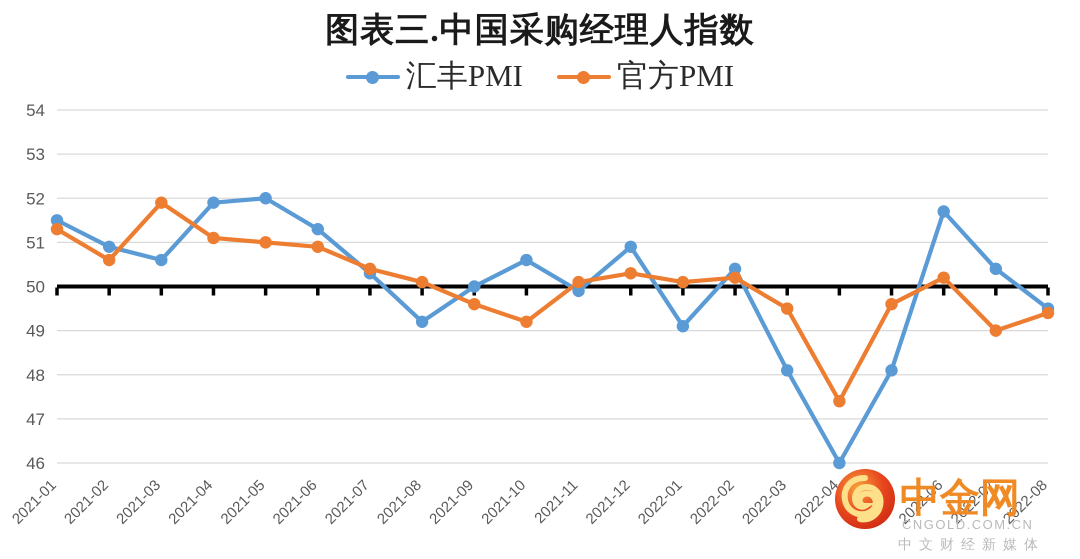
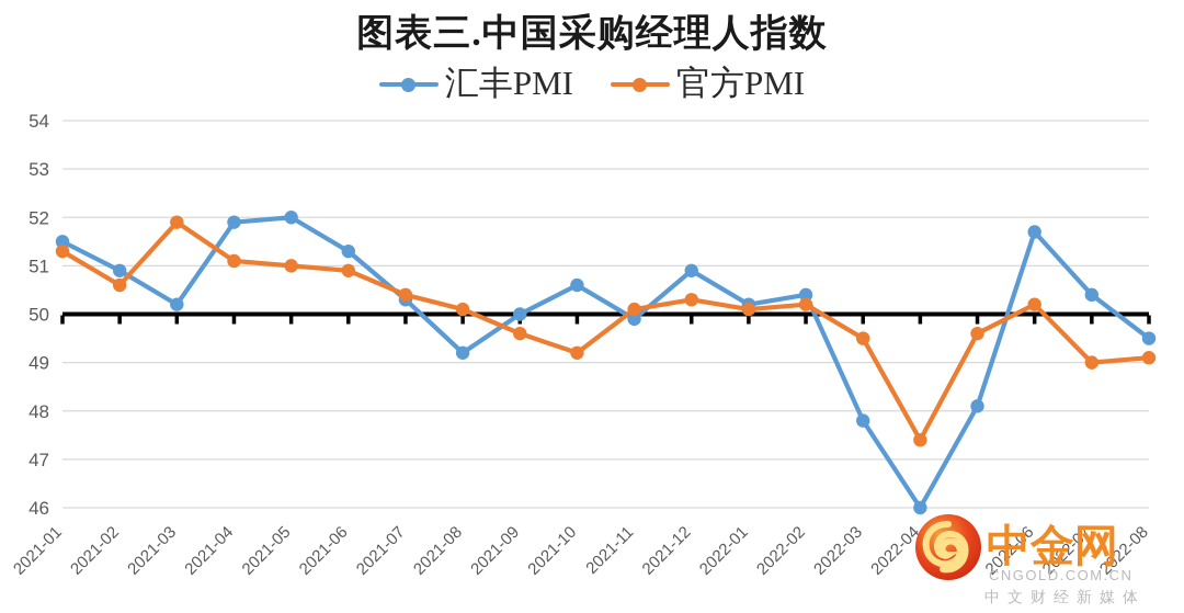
汇丰PMI/2021-03: 50.6 -> 50.2
汇丰PMI/2022-01: 49.1 -> 50.2
汇丰PMI/2022-03: 48.1 -> 47.8
官方PMI/2022-08: 49.4 -> 49.1
